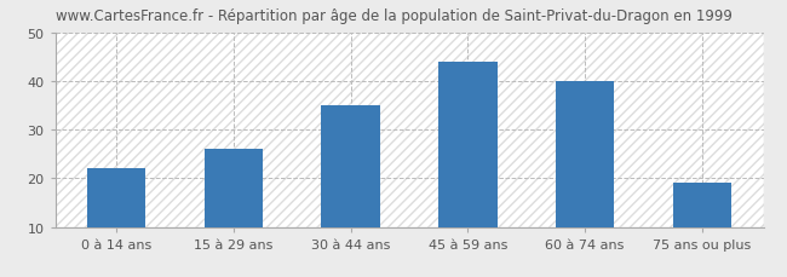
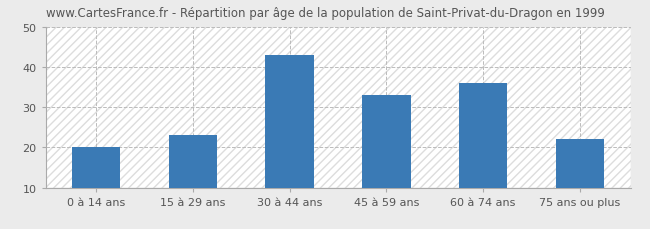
0 à 14 ans: 22 -> 20
15 à 29 ans: 26 -> 23
30 à 44 ans: 35 -> 43
45 à 59 ans: 44 -> 33
60 à 74 ans: 40 -> 36
75 ans ou plus: 19 -> 22
